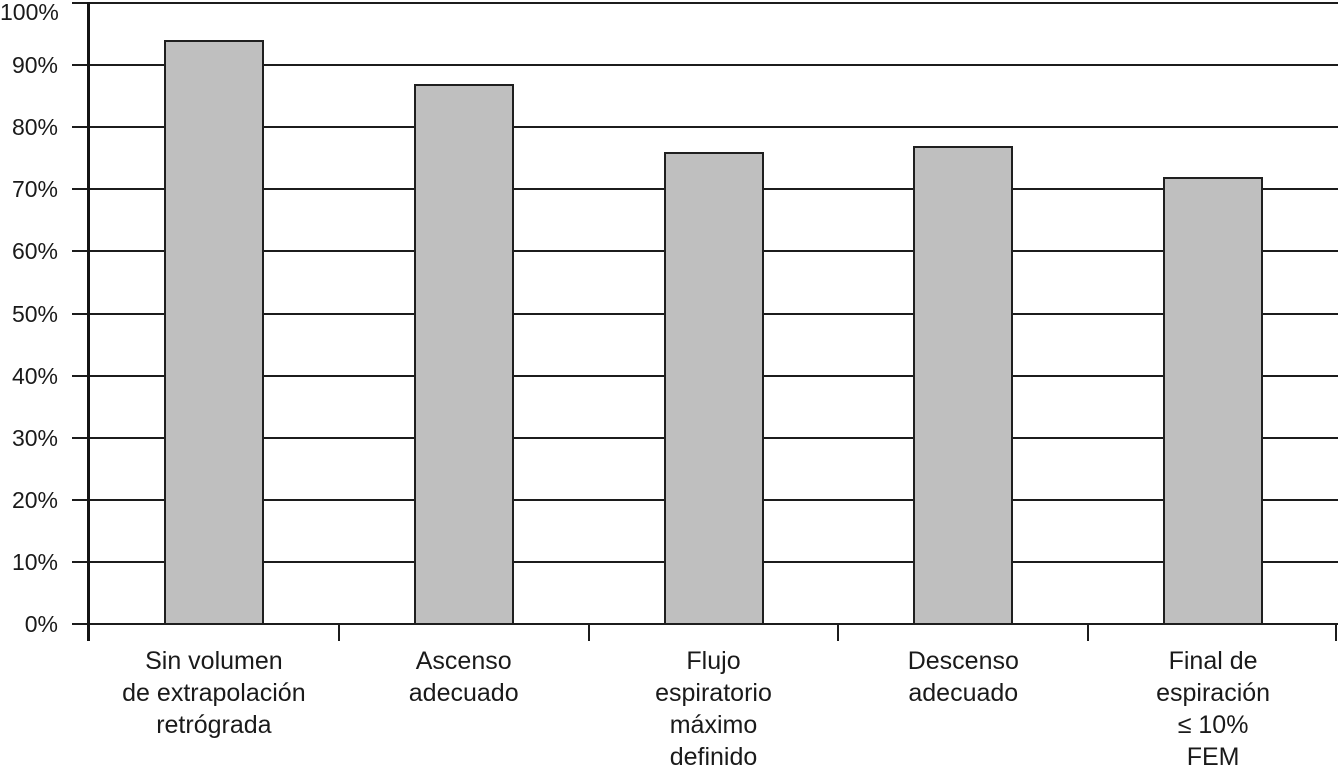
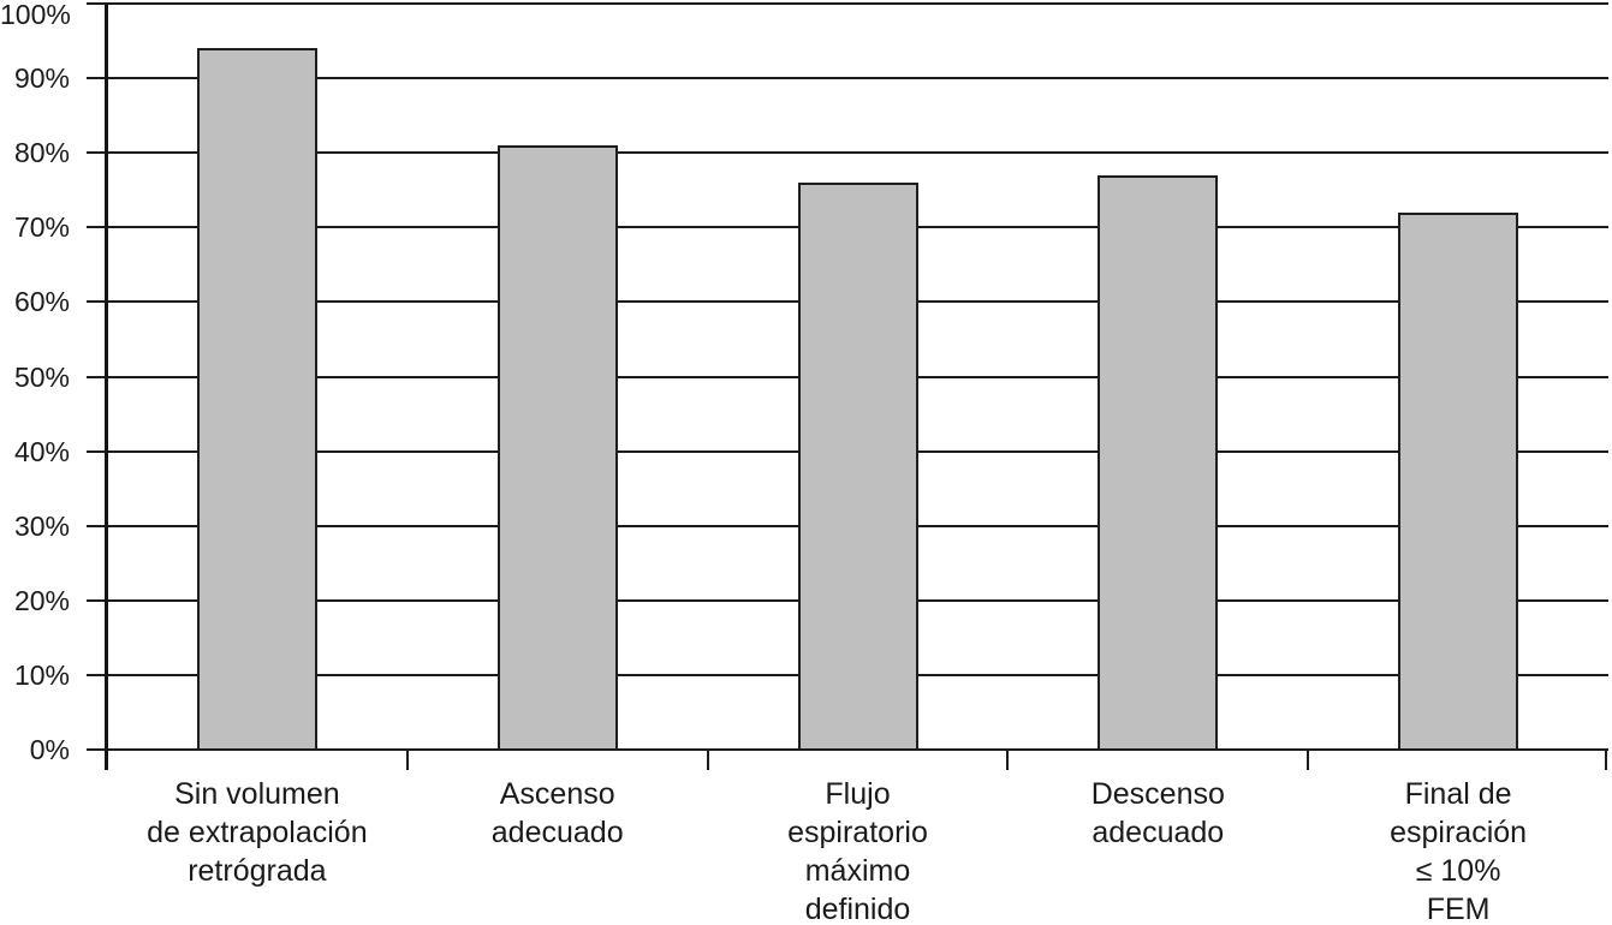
Ascenso adecuado: 87% -> 81%
